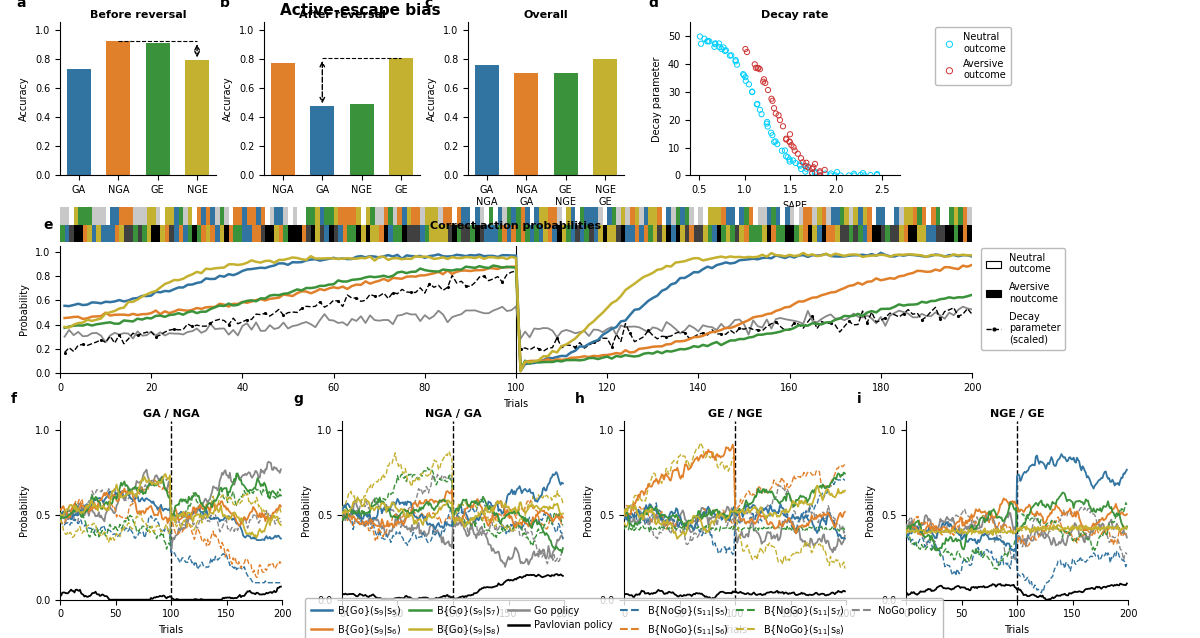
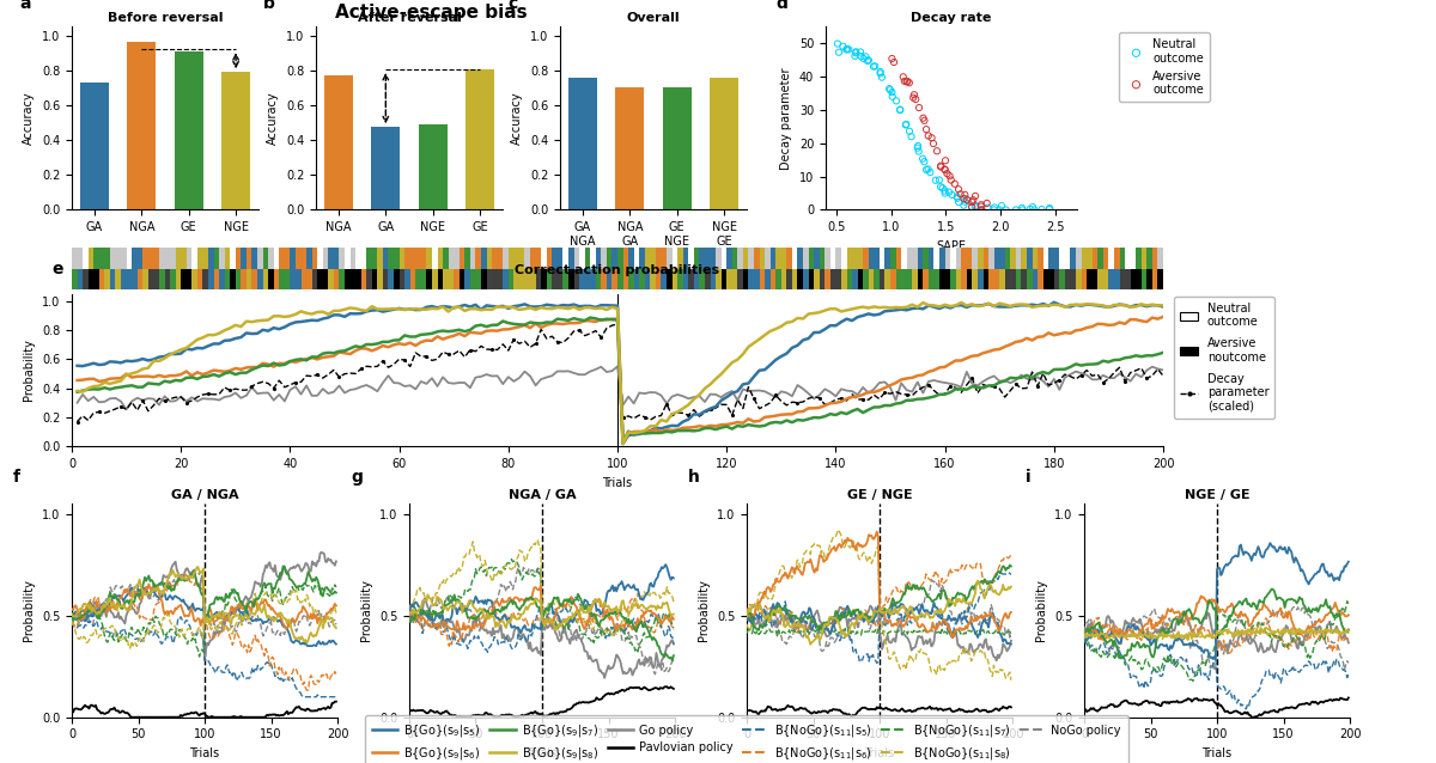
Before reversal/NGA: 0.92 -> 0.96
Overall/NGE GE: 0.80 -> 0.76
